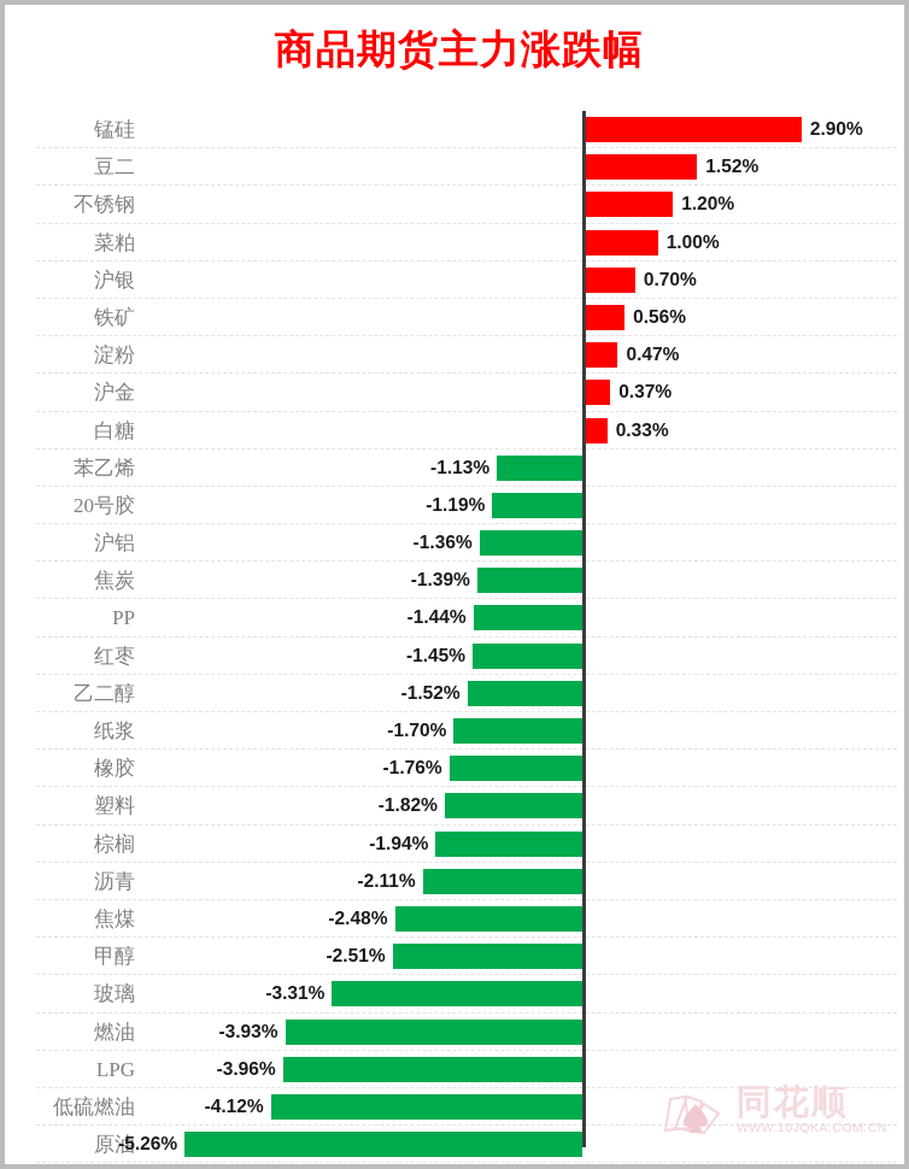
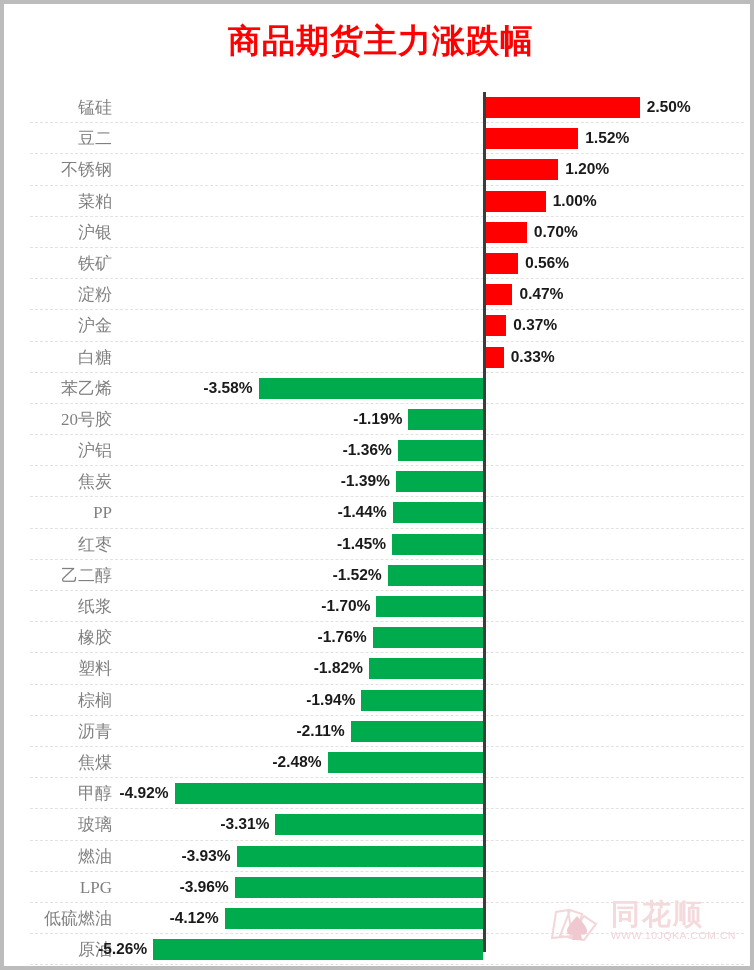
锰硅: 2.90% -> 2.50%
苯乙烯: -1.13% -> -3.58%
甲醇: -2.51% -> -4.92%
